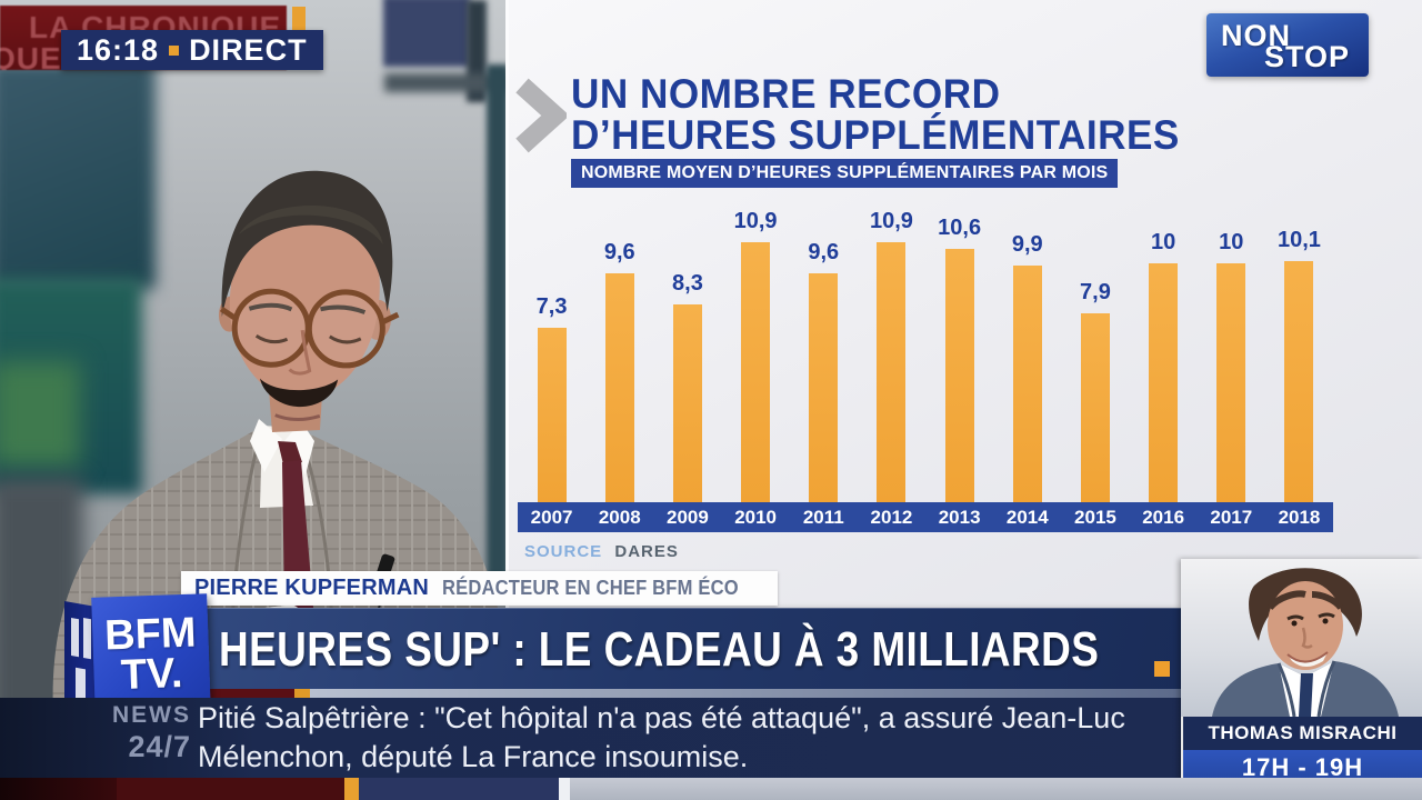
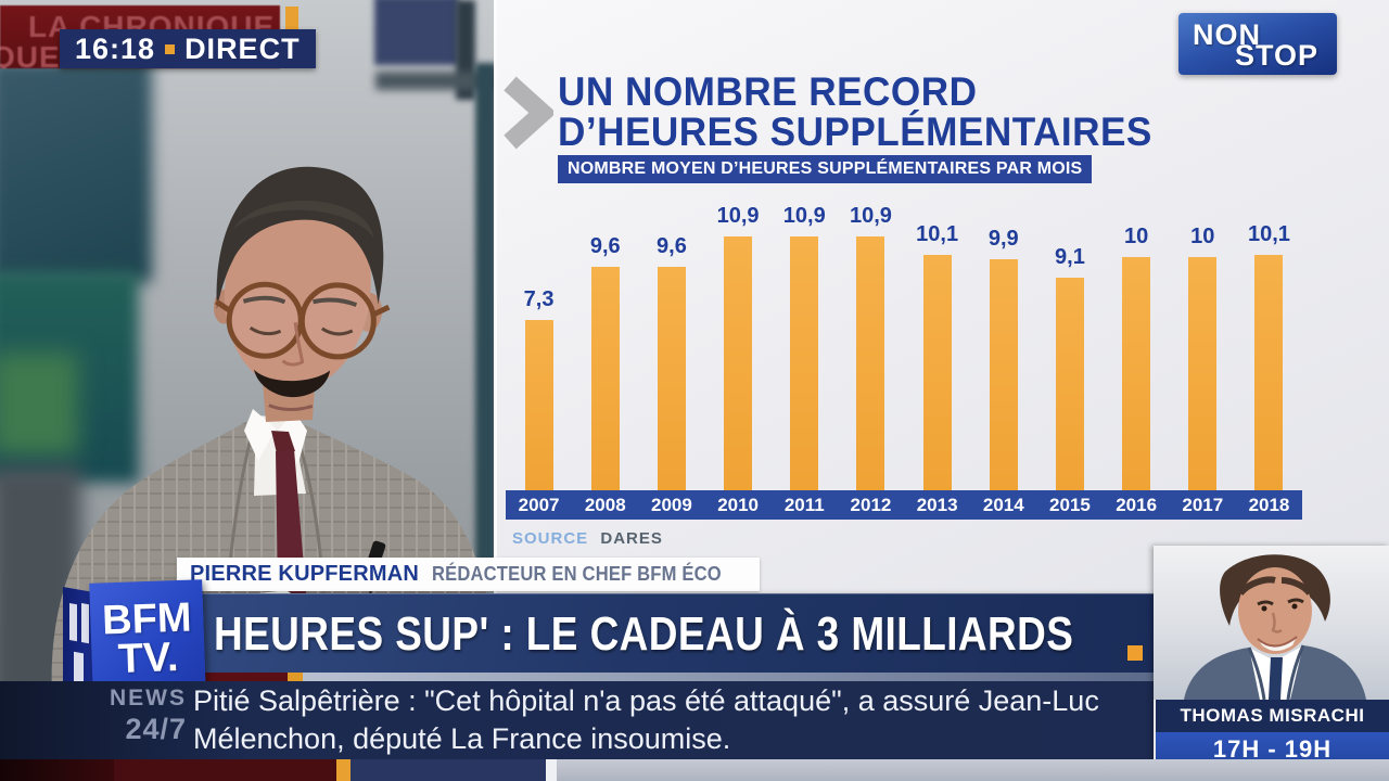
2009: 8,3 -> 9,6
2011: 9,6 -> 10,9
2013: 10,6 -> 10,1
2015: 7,9 -> 9,1
